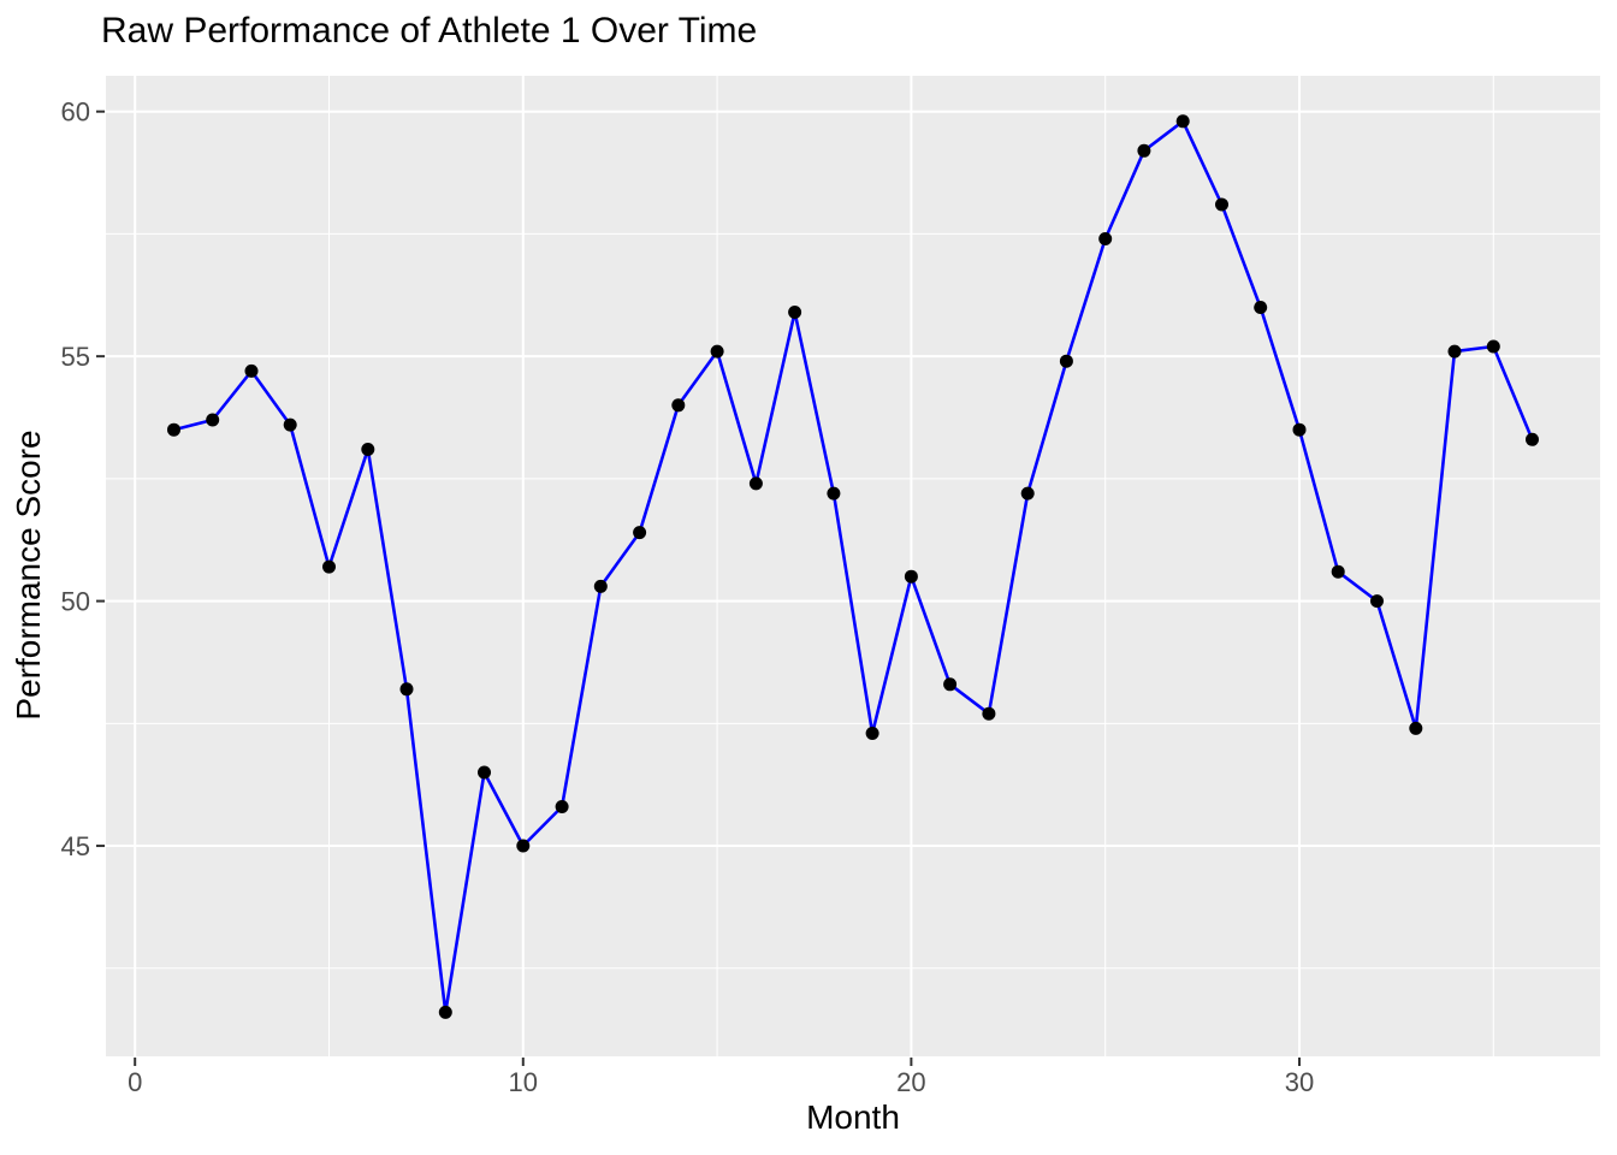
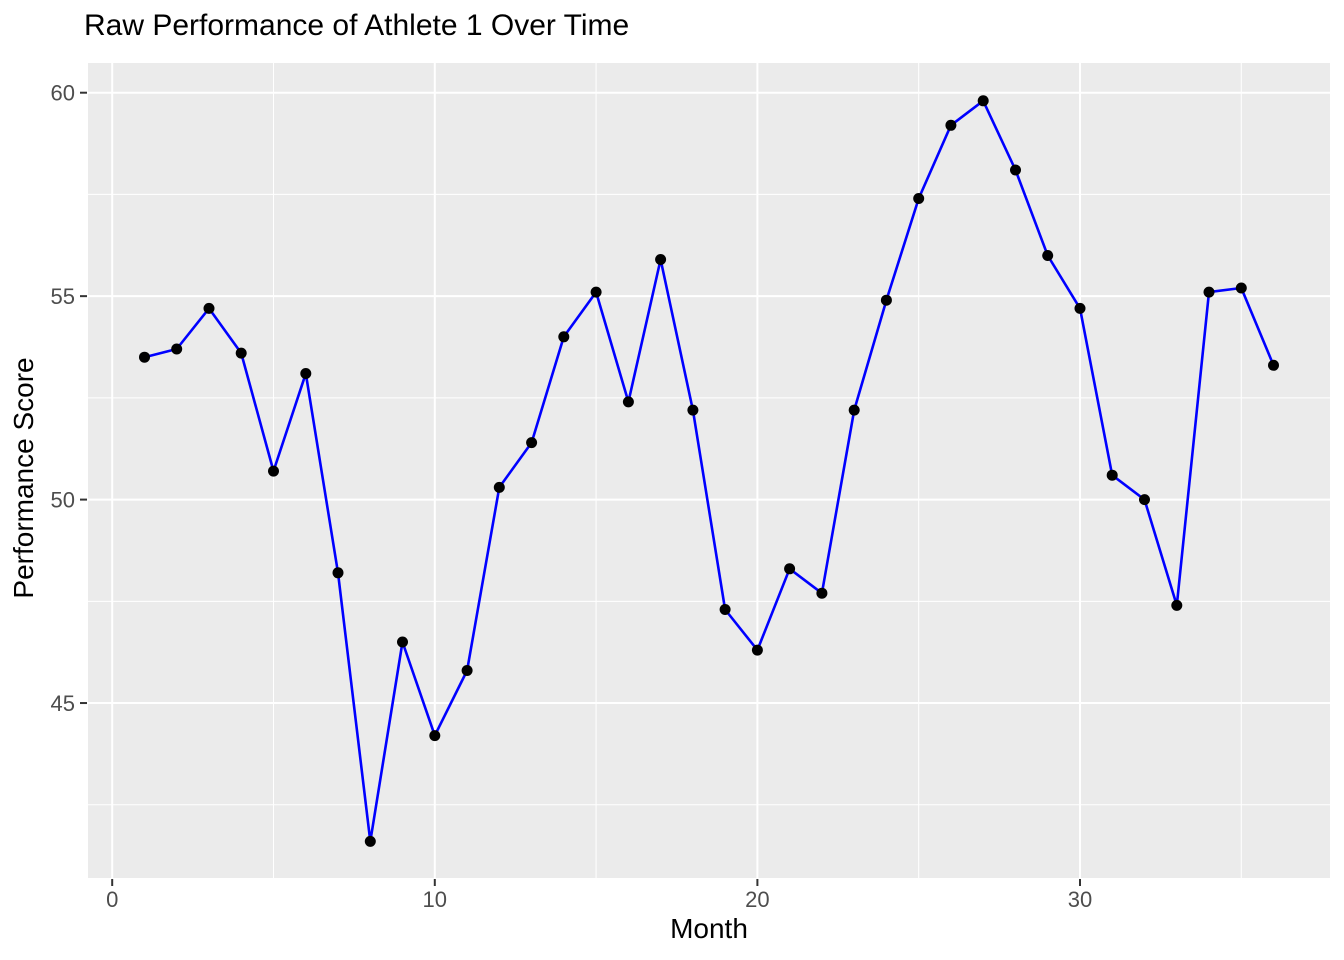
10: 45.0 -> 44.2
20: 50.5 -> 46.3
30: 53.5 -> 54.7
